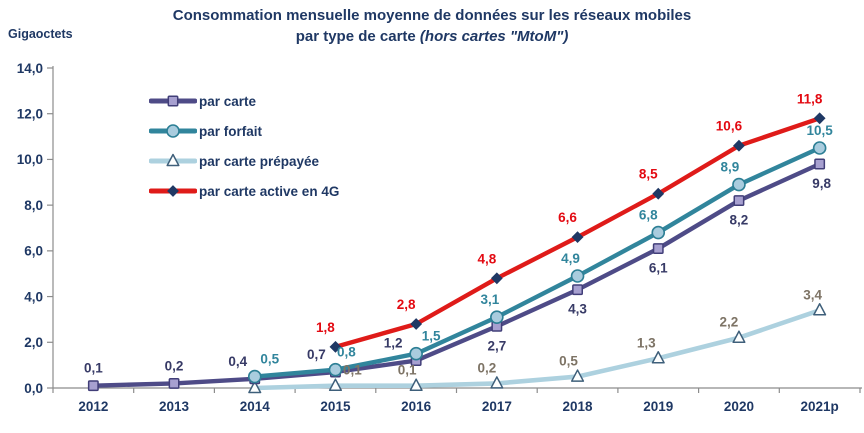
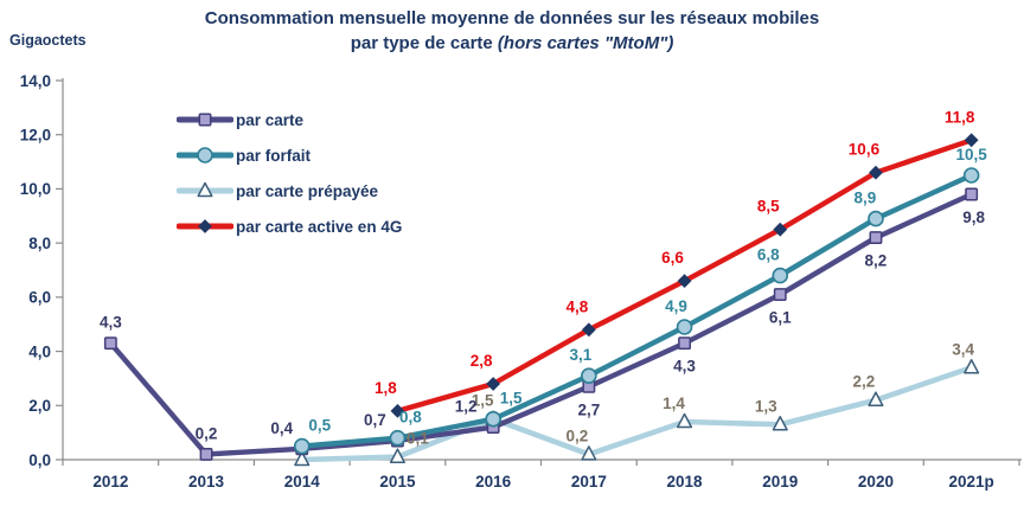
par carte/2012: 0,1 -> 4,3
par carte prépayée/2016: 0,1 -> 1,5
par carte prépayée/2018: 0,5 -> 1,4
